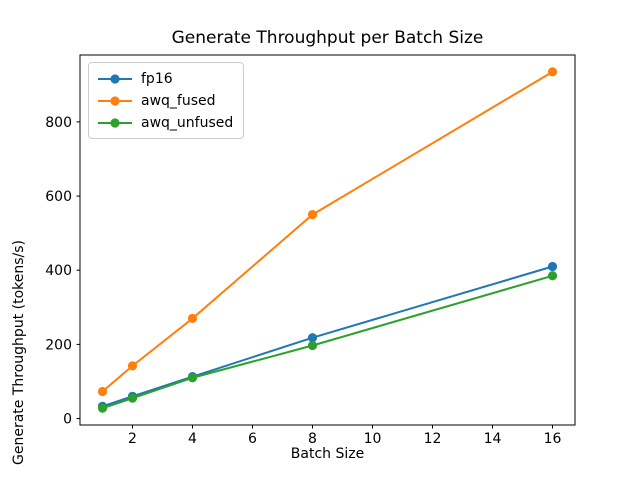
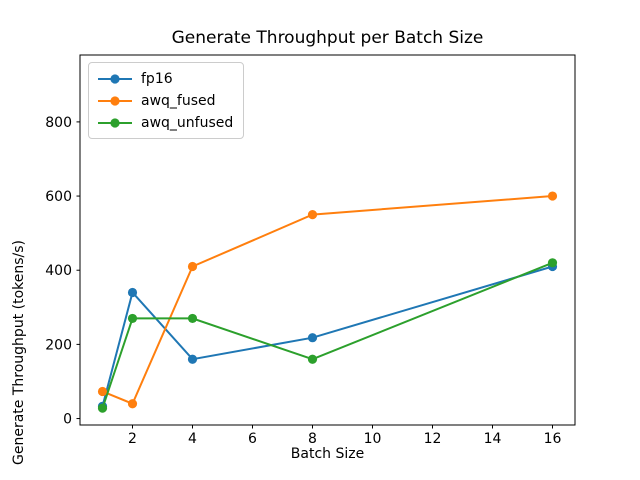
fp16/2: 60 -> 340
awq_fused/2: 140 -> 40
awq_unfused/2: 60 -> 270
fp16/4: 110 -> 160
awq_fused/4: 270 -> 410
awq_unfused/4: 110 -> 270
awq_unfused/8: 200 -> 160
awq_fused/16: 940 -> 600
awq_unfused/16: 380 -> 420
